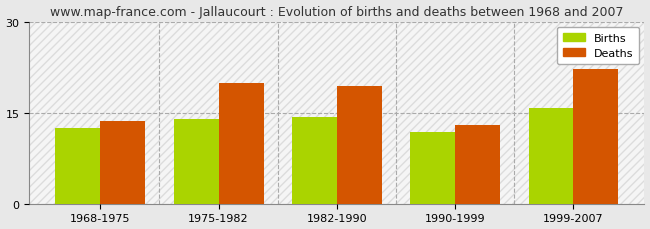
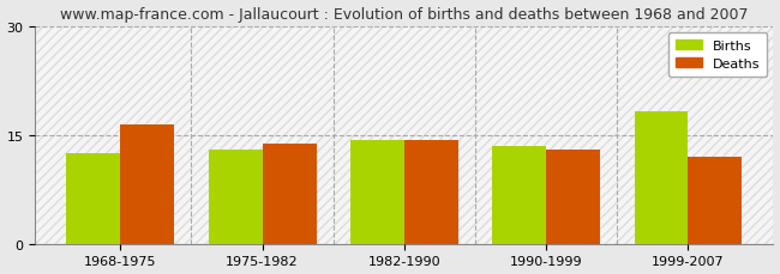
Deaths/1968-1975: 13.6 -> 16.5
Births/1975-1982: 14.0 -> 13.0
Deaths/1975-1982: 19.8 -> 13.8
Deaths/1982-1990: 19.4 -> 14.2
Births/1990-1999: 11.8 -> 13.5
Births/1999-2007: 15.8 -> 18.2
Deaths/1999-2007: 22.2 -> 12.0
